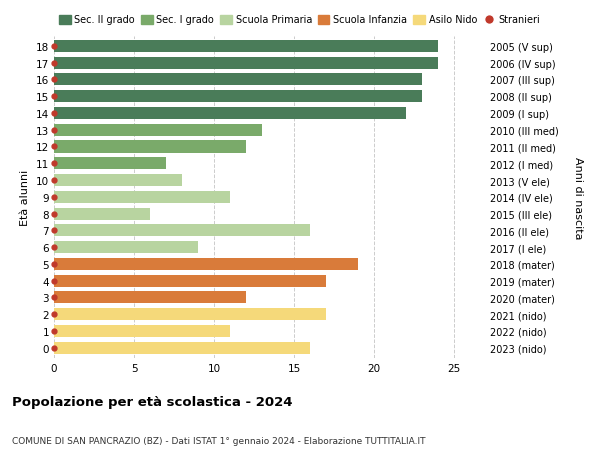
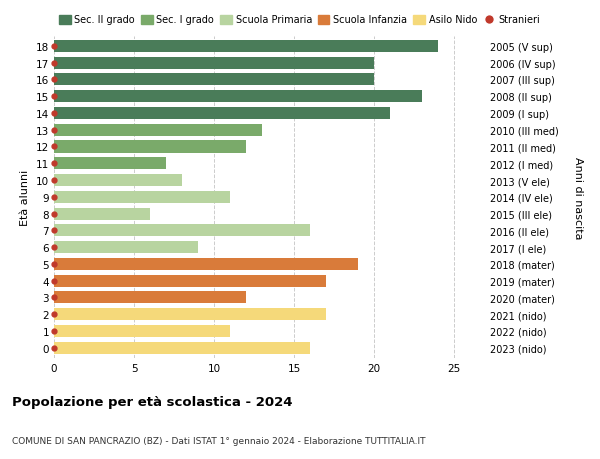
17: 24 -> 20
16: 23 -> 20
14: 22 -> 21
